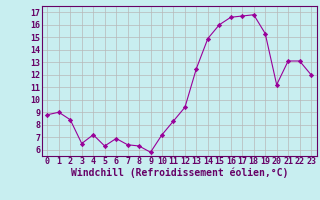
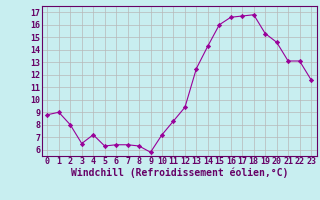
2: 8.4 -> 8.0
6: 6.9 -> 6.4
14: 14.9 -> 14.3
20: 11.2 -> 14.6
23: 12.0 -> 11.6
